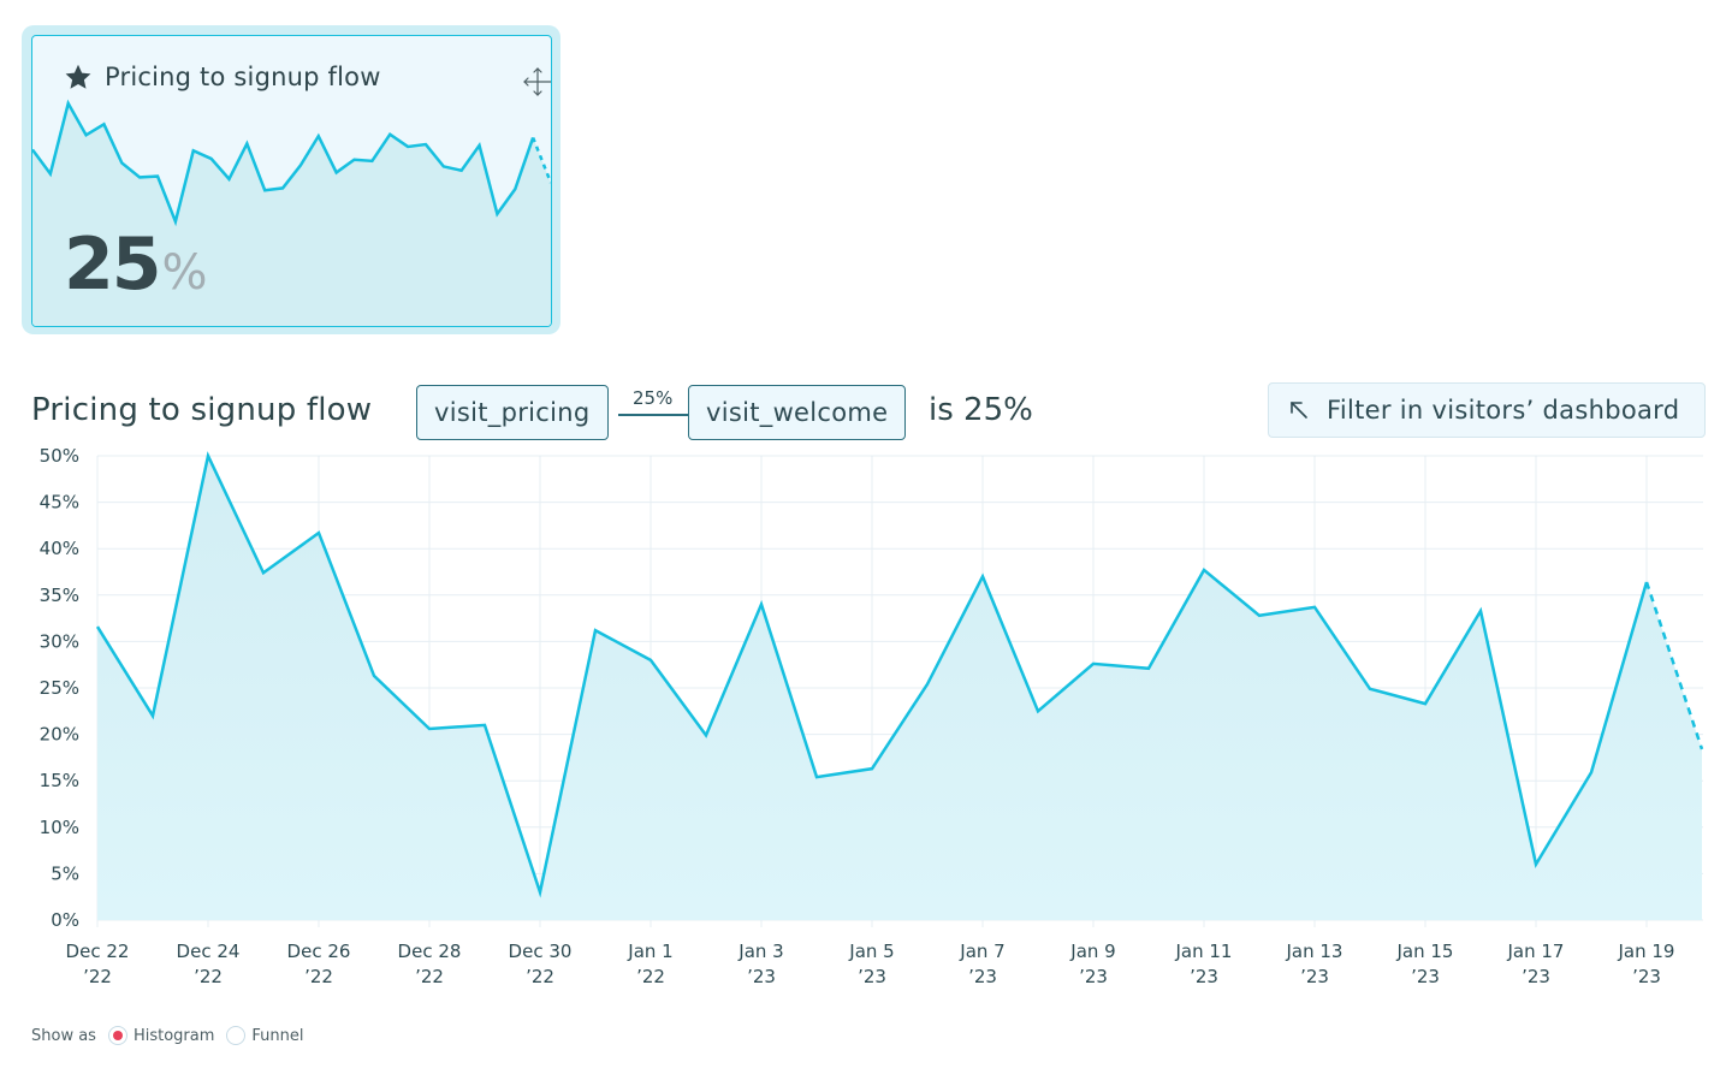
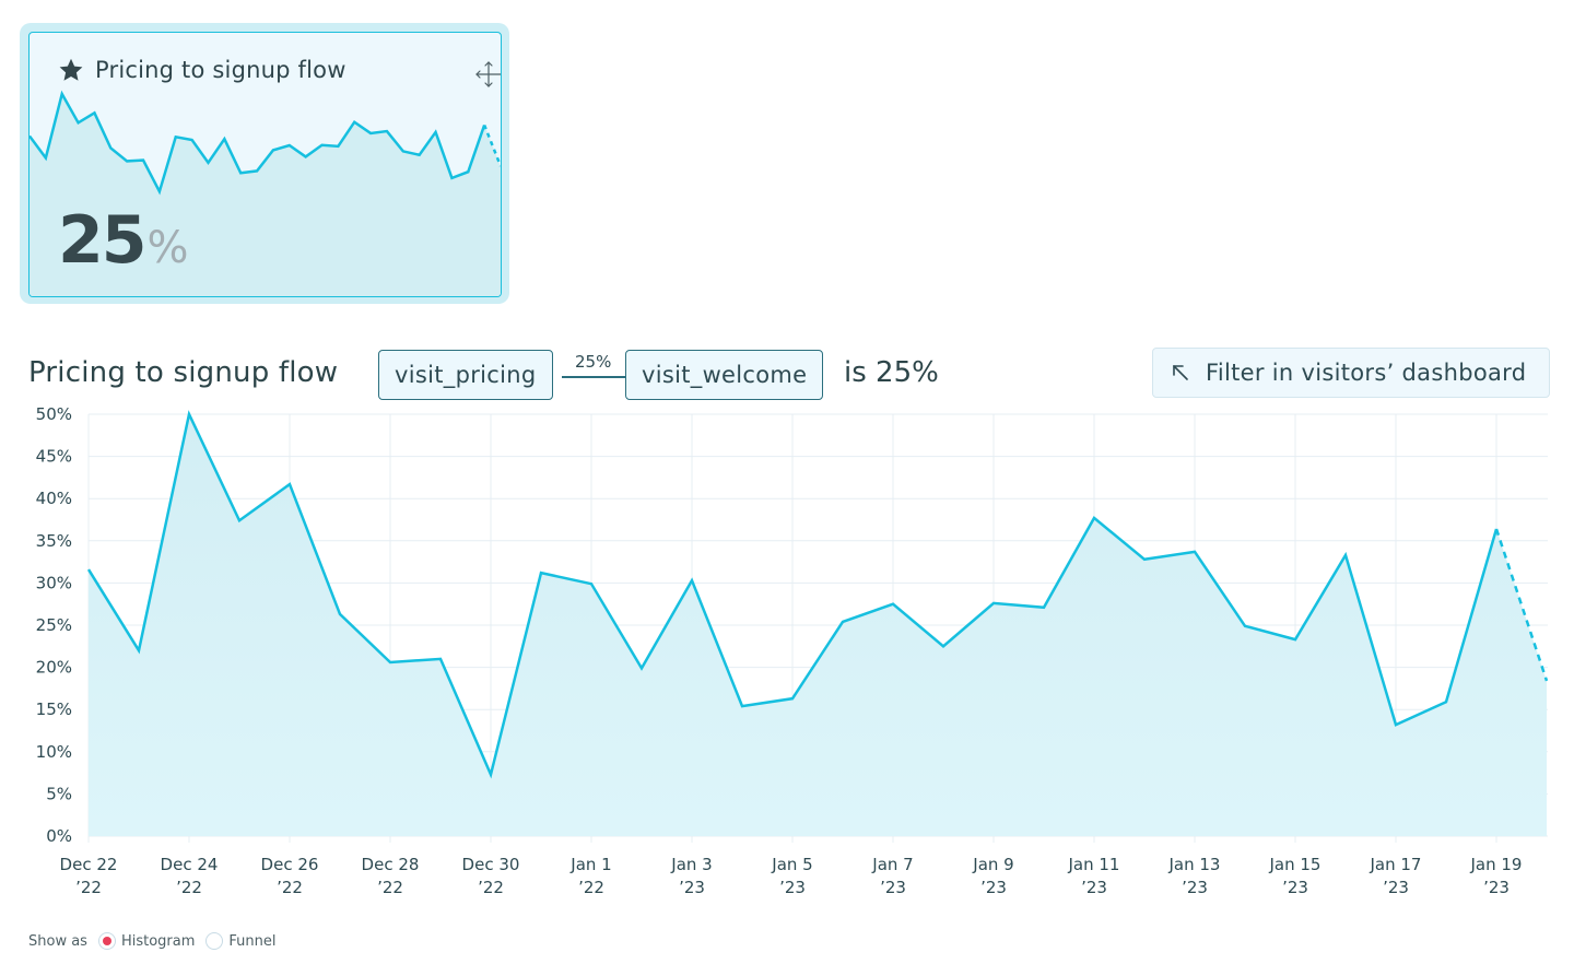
Dec 30: 3% -> 7%
Jan 1: 28% -> 30%
Jan 3: 34% -> 30%
Jan 7: 37% -> 28%
Jan 17: 6% -> 13%
